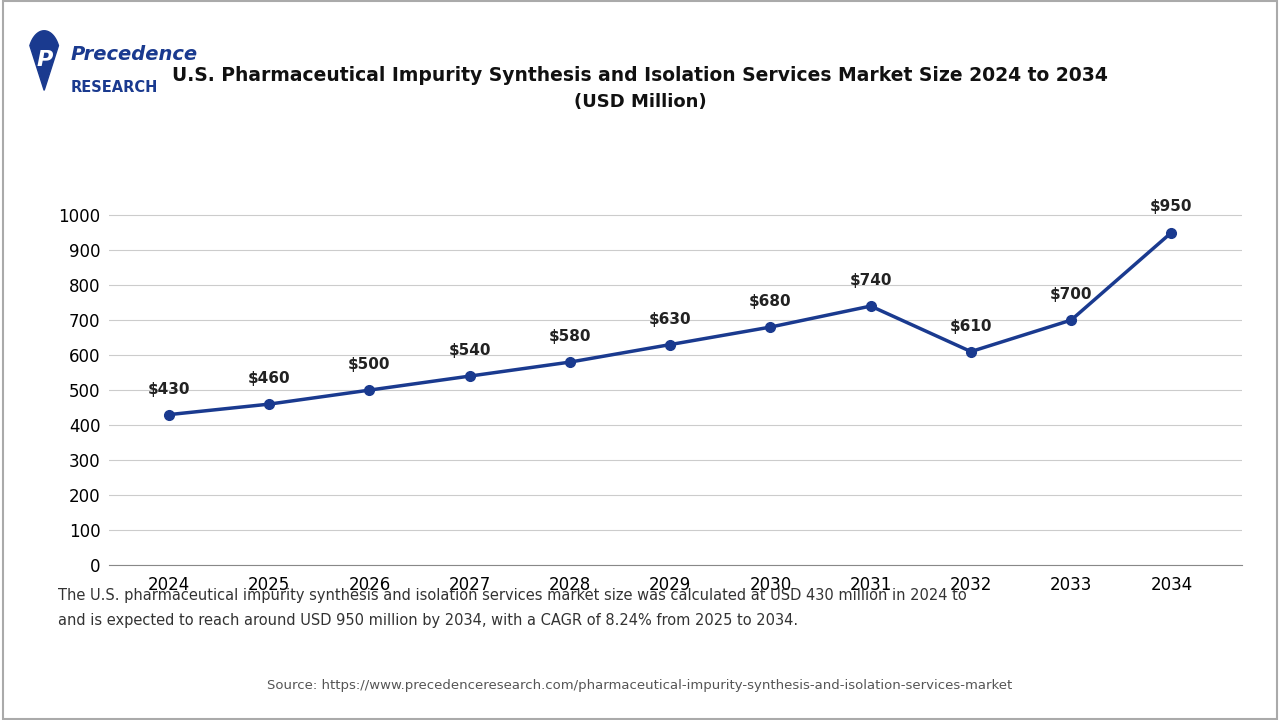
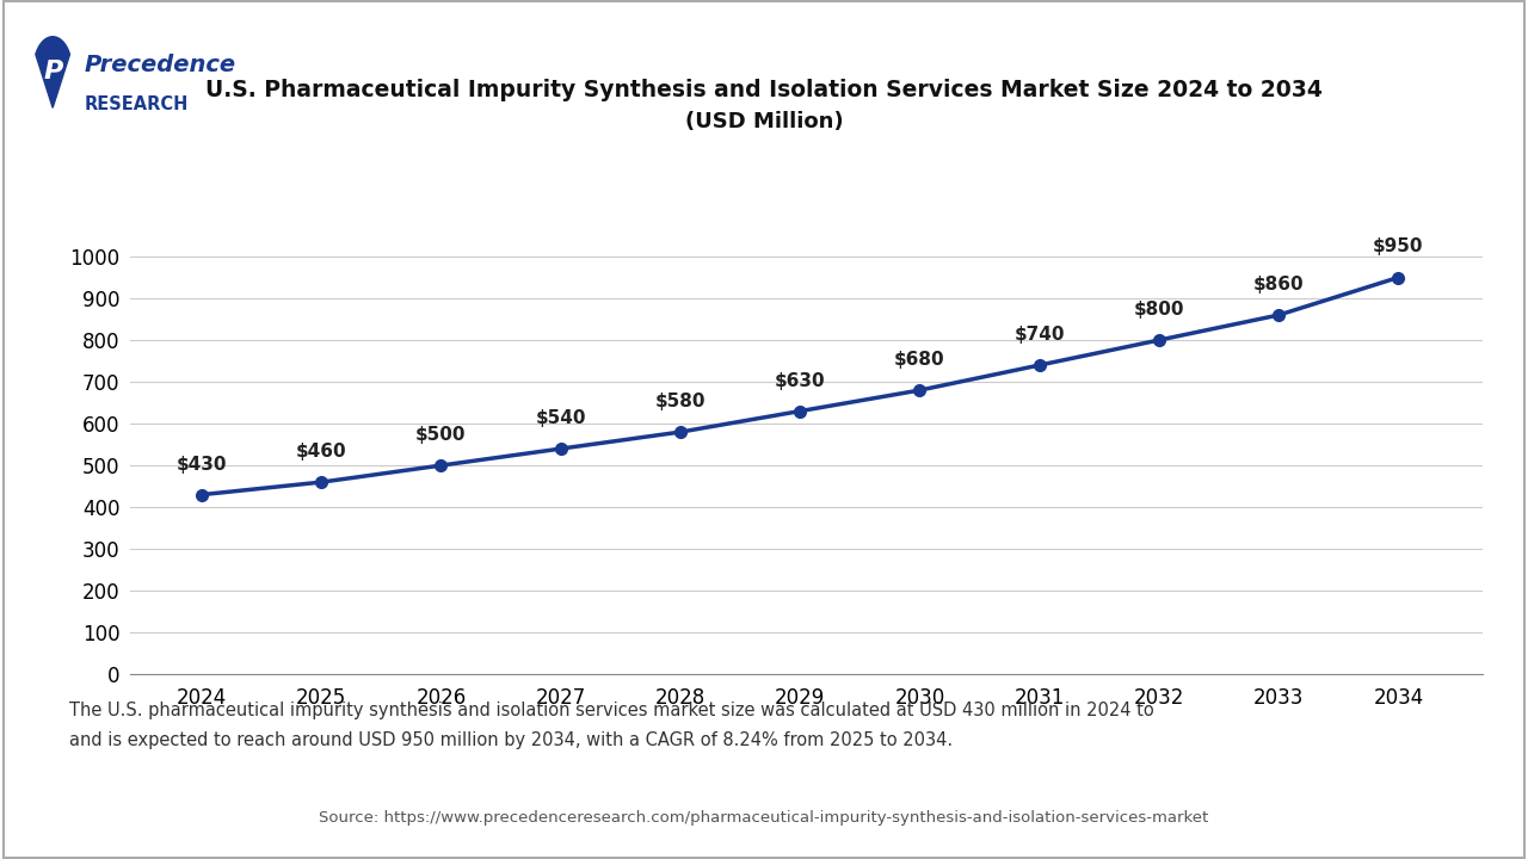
2032: $610 -> $800
2033: $700 -> $860
